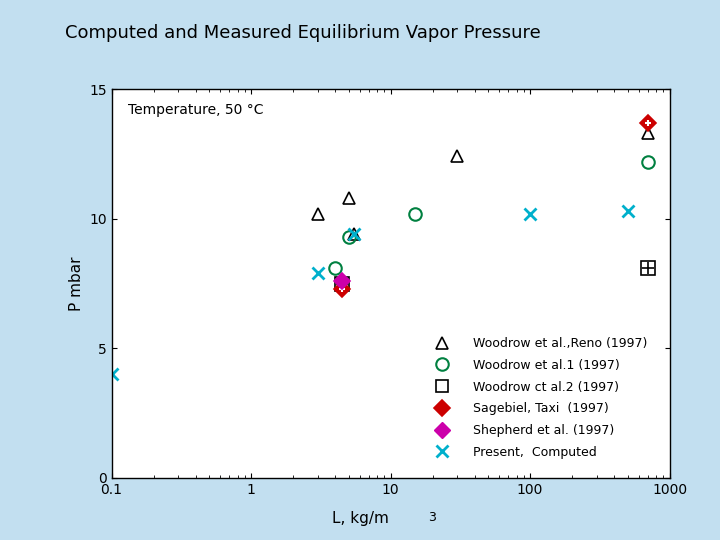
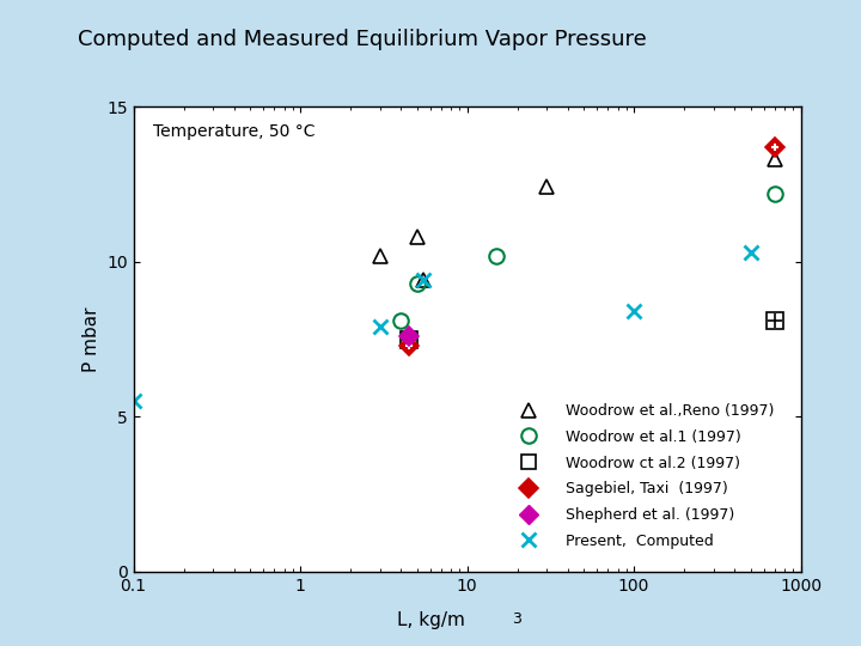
Present, Computed/0.1: 4.0 -> 5.5
Present, Computed/100: 10.2 -> 8.4
